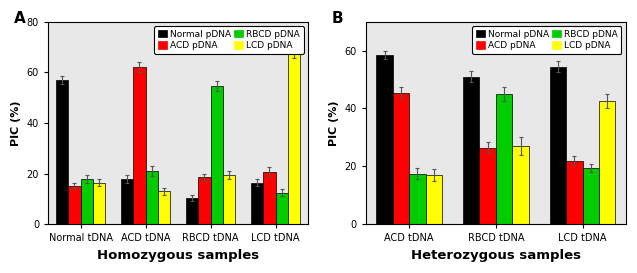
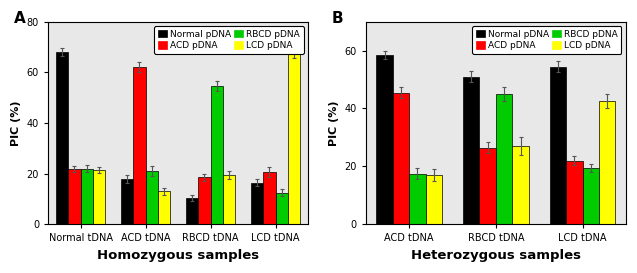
Normal pDNA/Normal tDNA: 57.0 -> 68.0
ACD pDNA/Normal tDNA: 15.0 -> 22.0
RBCD pDNA/Normal tDNA: 18.0 -> 22.0
LCD pDNA/Normal tDNA: 16.5 -> 21.5
